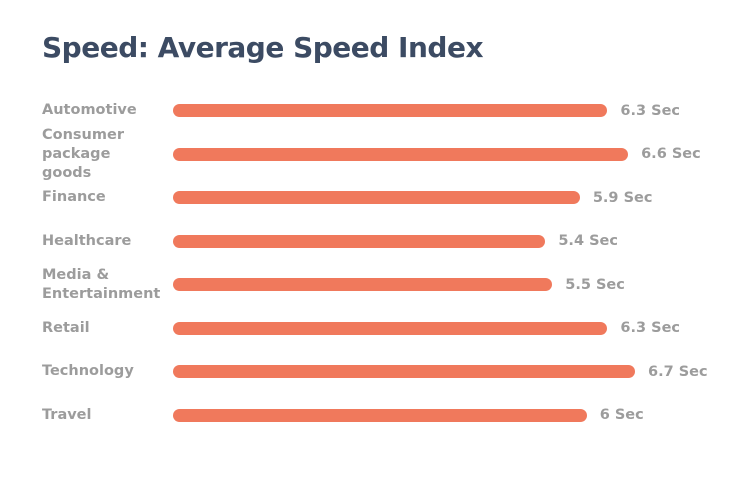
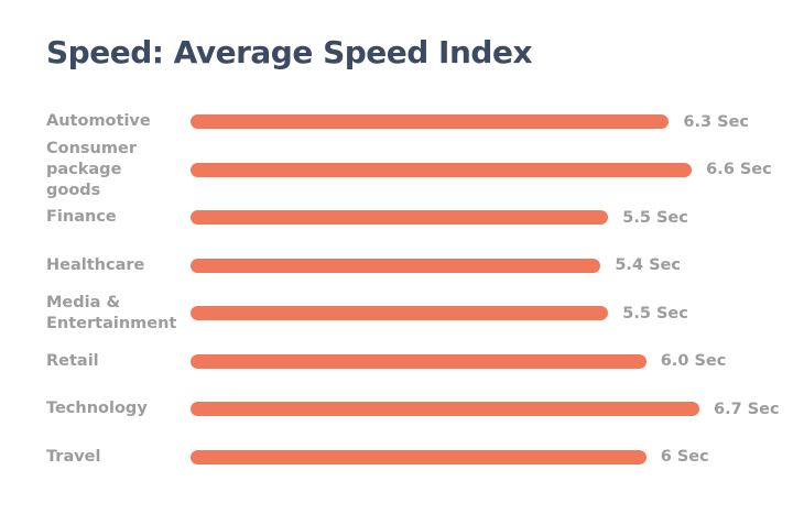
Finance: 5.9 -> 5.5
Retail: 6.3 -> 6.0
